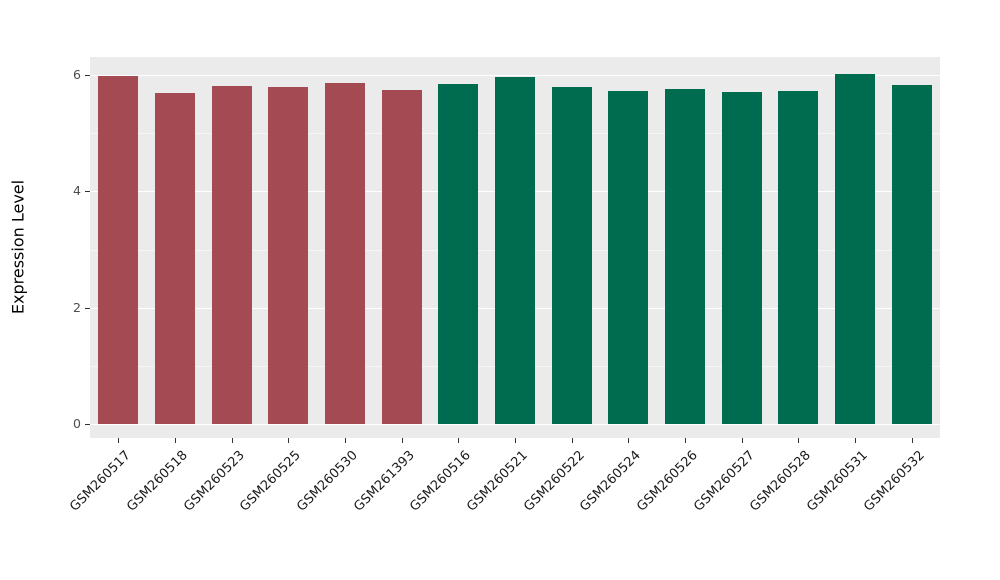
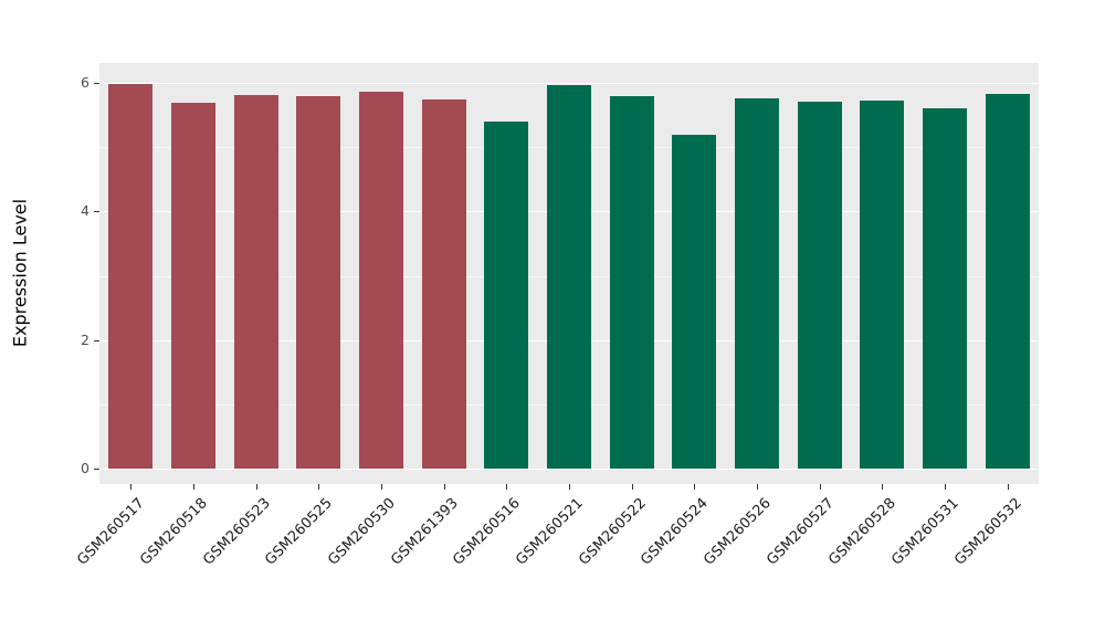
GSM260516: 5.8 -> 5.4
GSM260524: 5.7 -> 5.2
GSM260531: 6.0 -> 5.6
